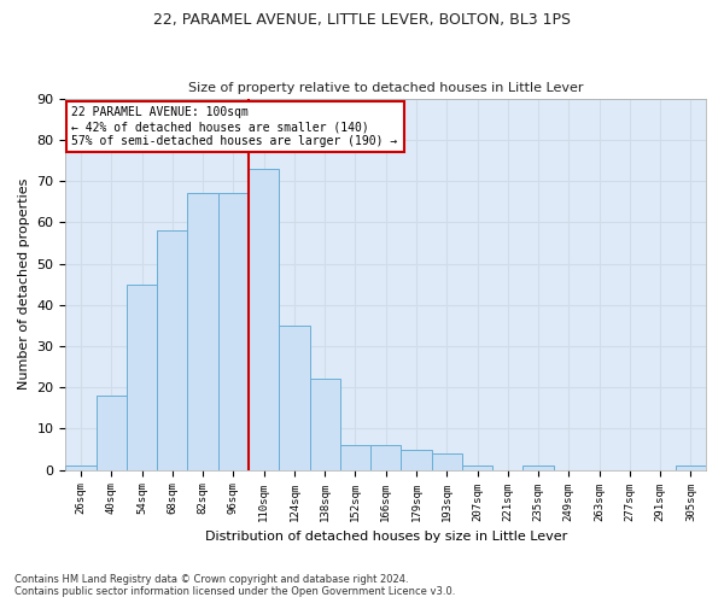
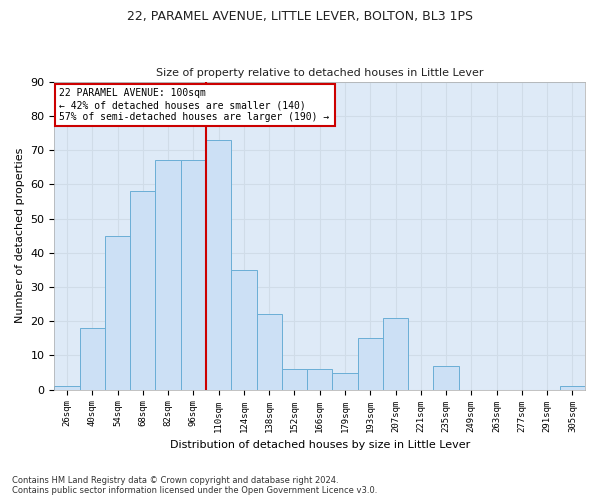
193sqm: 4 -> 15
207sqm: 1 -> 21
235sqm: 1 -> 7
